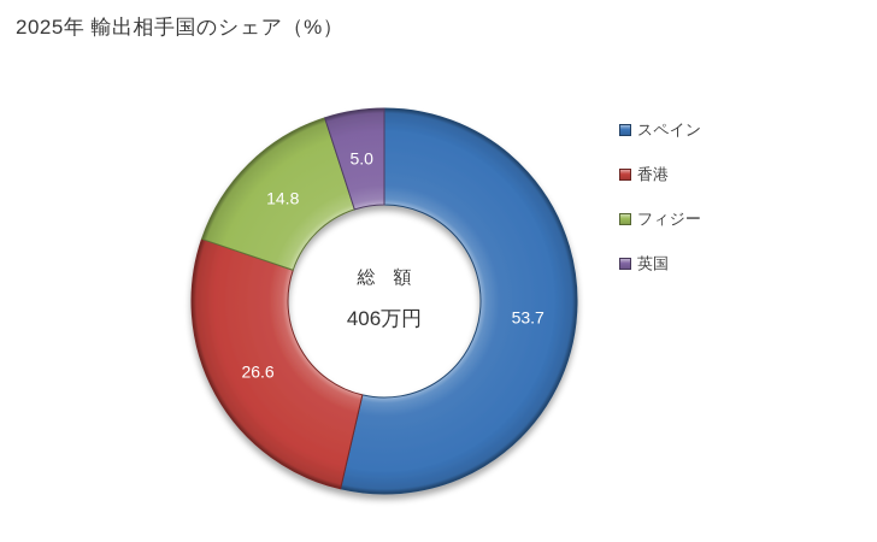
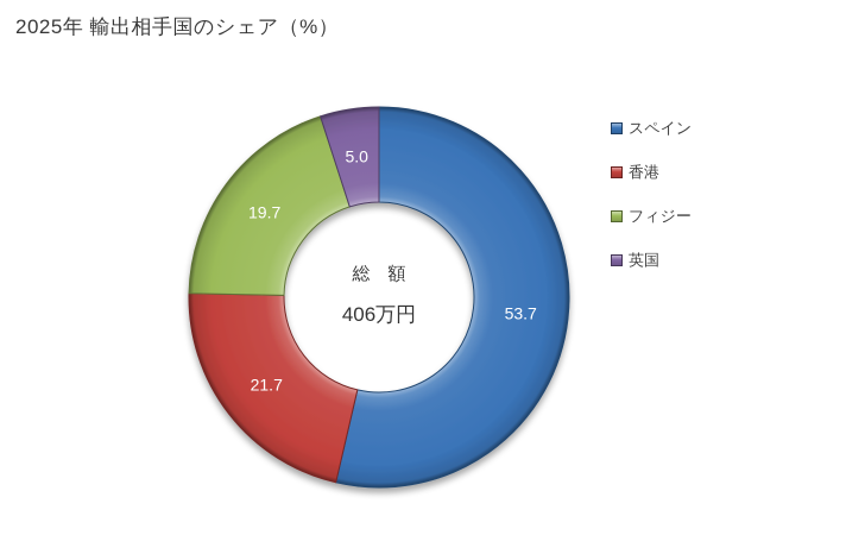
香港: 26.6 -> 21.7
フィジー: 14.8 -> 19.7
